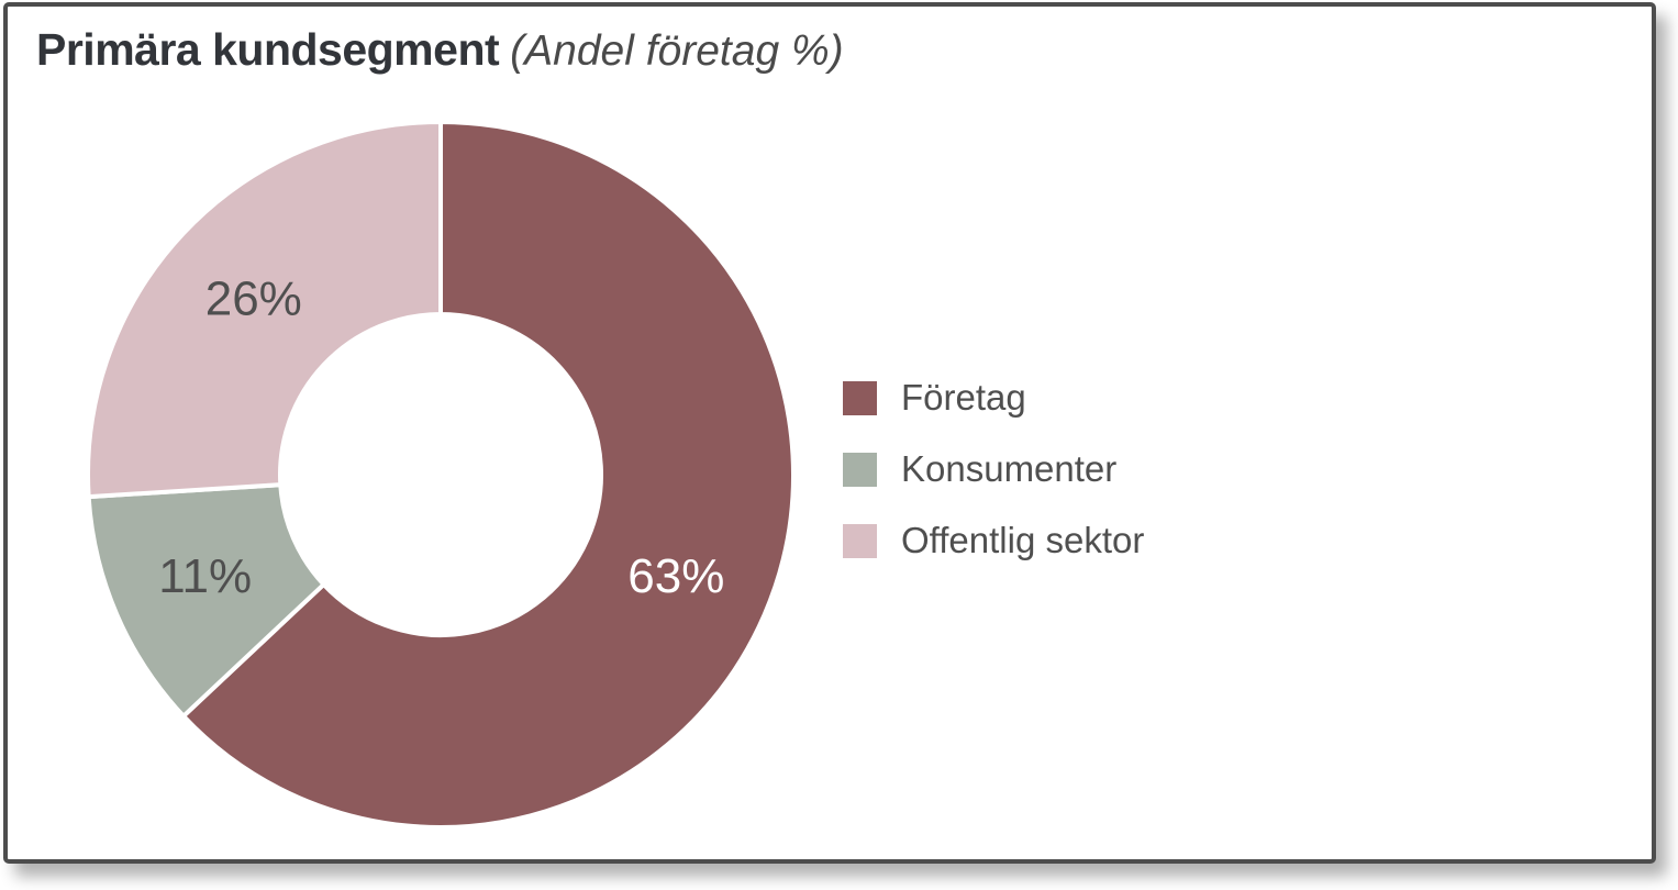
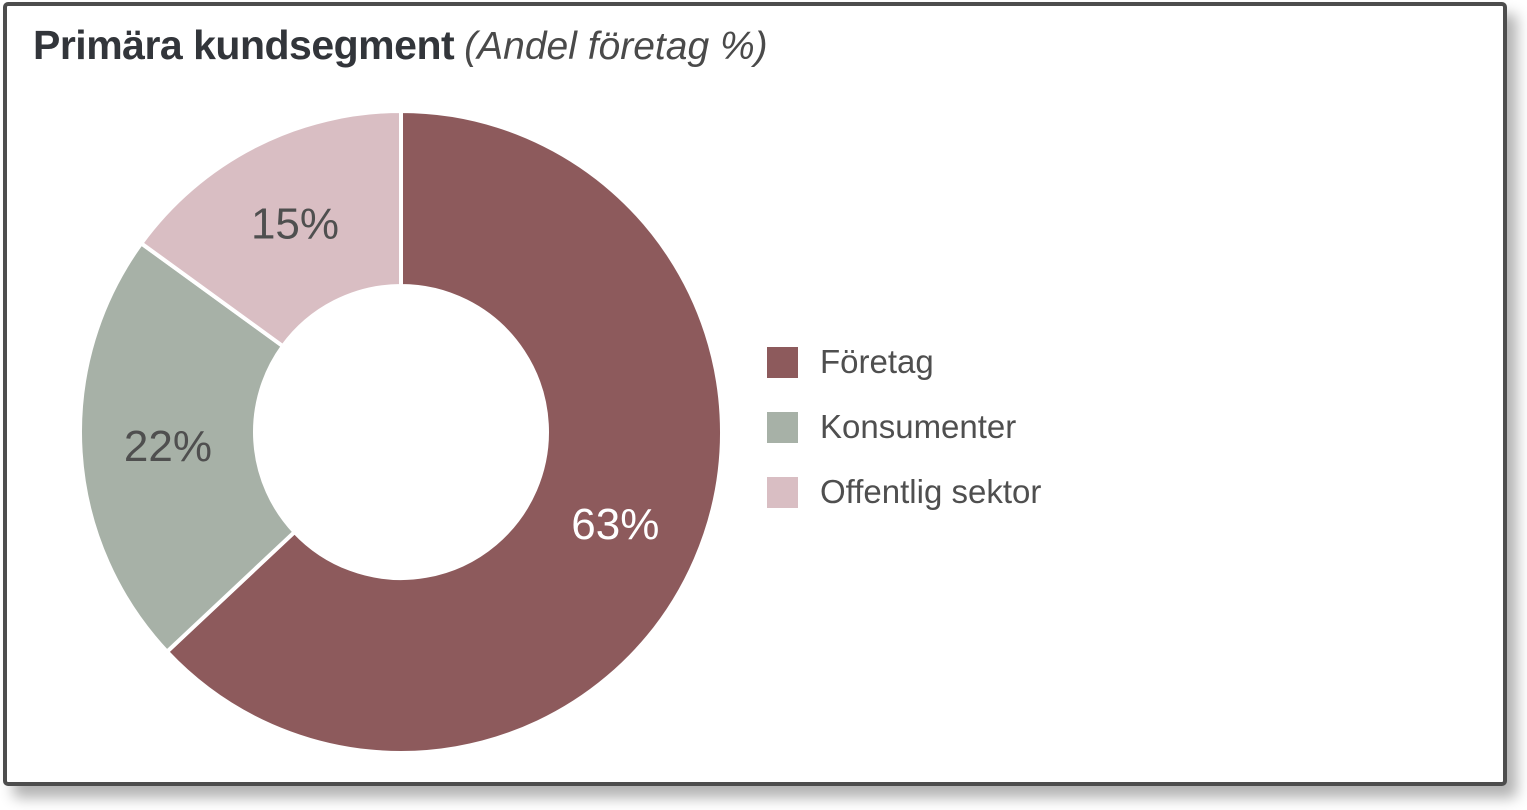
Konsumenter: 11% -> 22%
Offentlig sektor: 26% -> 15%
